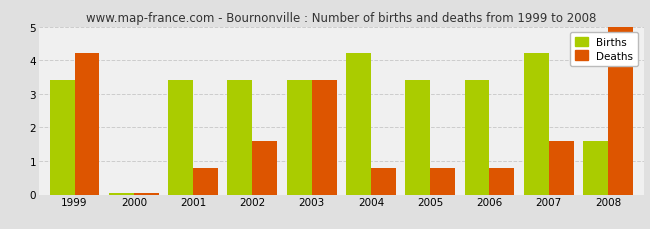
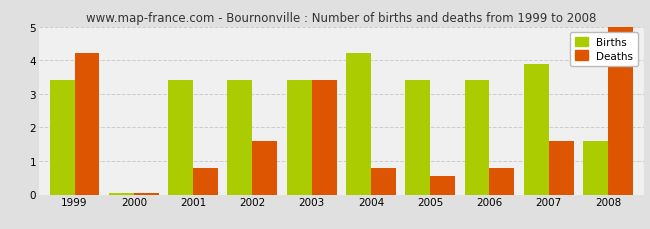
Deaths/2005: 0.80 -> 0.55
Births/2007: 4.20 -> 3.90
